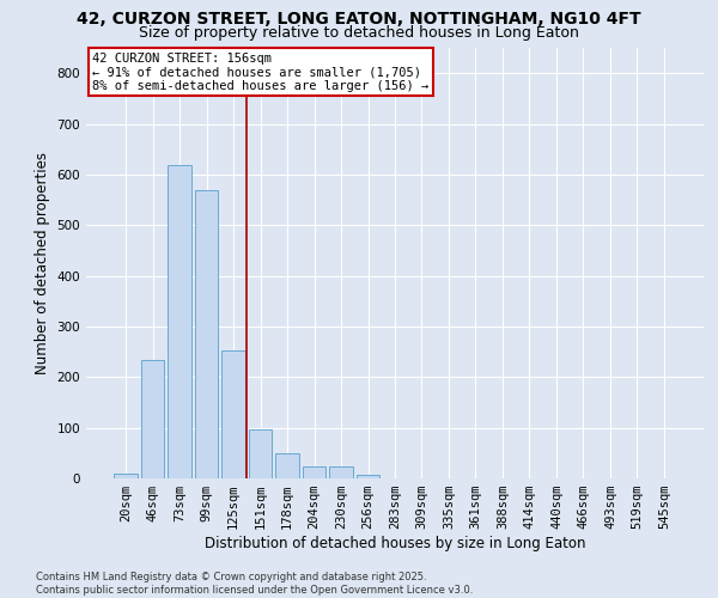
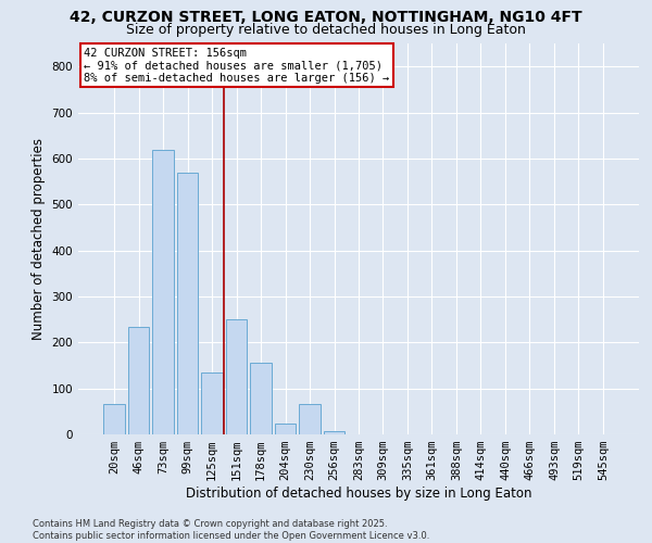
20sqm: 10 -> 65
125sqm: 253 -> 135
151sqm: 97 -> 250
178sqm: 50 -> 155
230sqm: 24 -> 65
